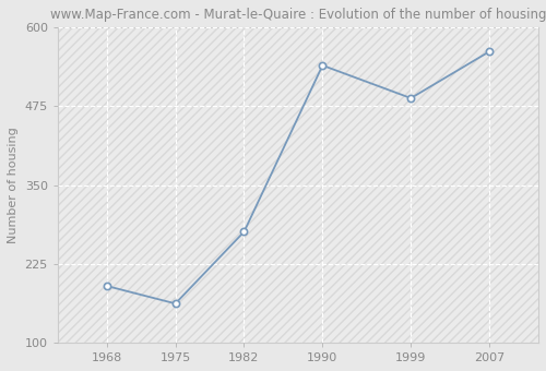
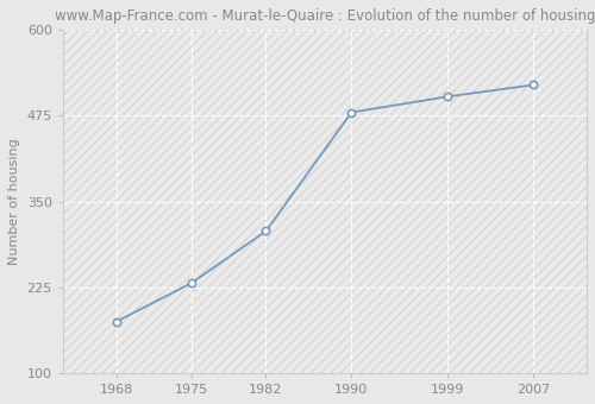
1968: 190 -> 175
1975: 162 -> 231
1982: 276 -> 307
1990: 540 -> 480
1999: 488 -> 503
2007: 562 -> 520
